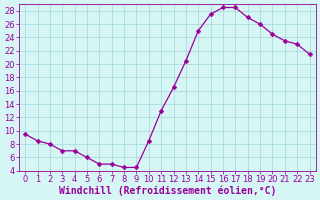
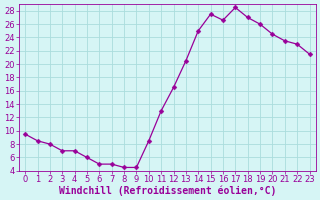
16: 28.5 -> 26.6
